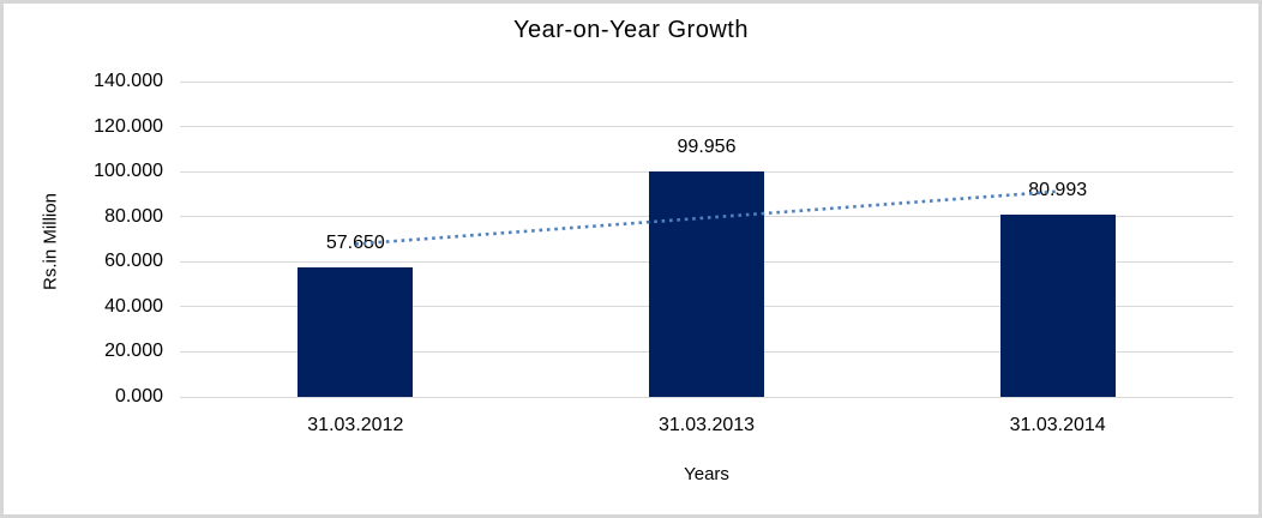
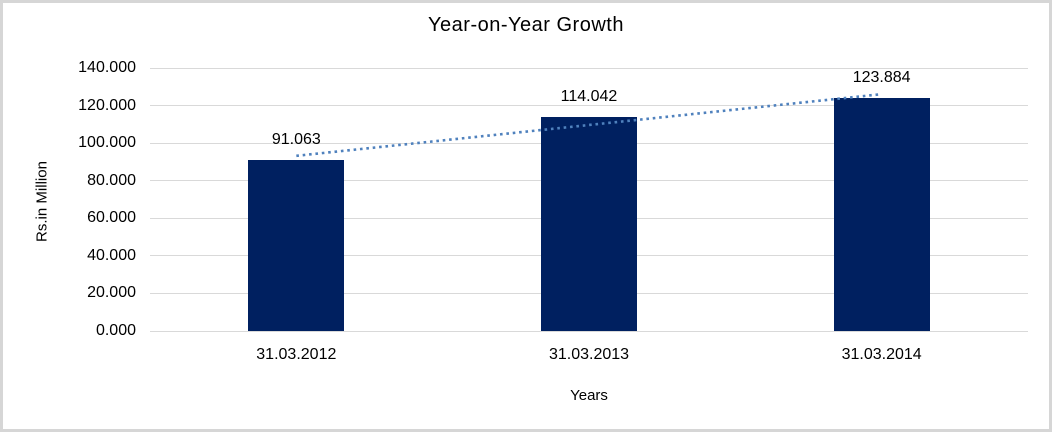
31.03.2012: 57.650 -> 91.063
31.03.2013: 99.956 -> 114.042
31.03.2014: 80.993 -> 123.884
